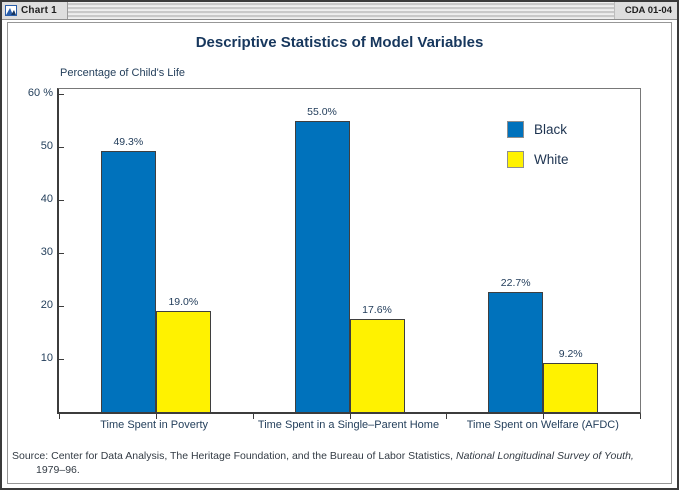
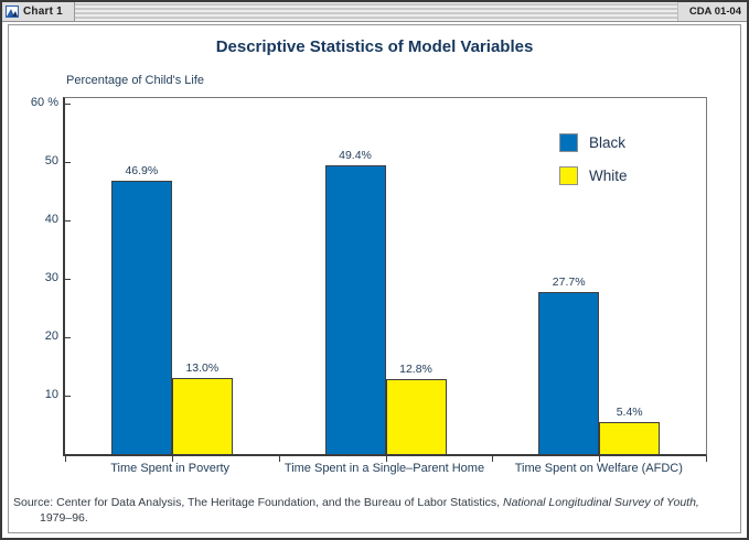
Black/Time Spent in Poverty: 49.3% -> 46.9%
White/Time Spent in Poverty: 19.0% -> 13.0%
Black/Time Spent in a Single–Parent Home: 55.0% -> 49.4%
White/Time Spent in a Single–Parent Home: 17.6% -> 12.8%
Black/Time Spent on Welfare (AFDC): 22.7% -> 27.7%
White/Time Spent on Welfare (AFDC): 9.2% -> 5.4%
